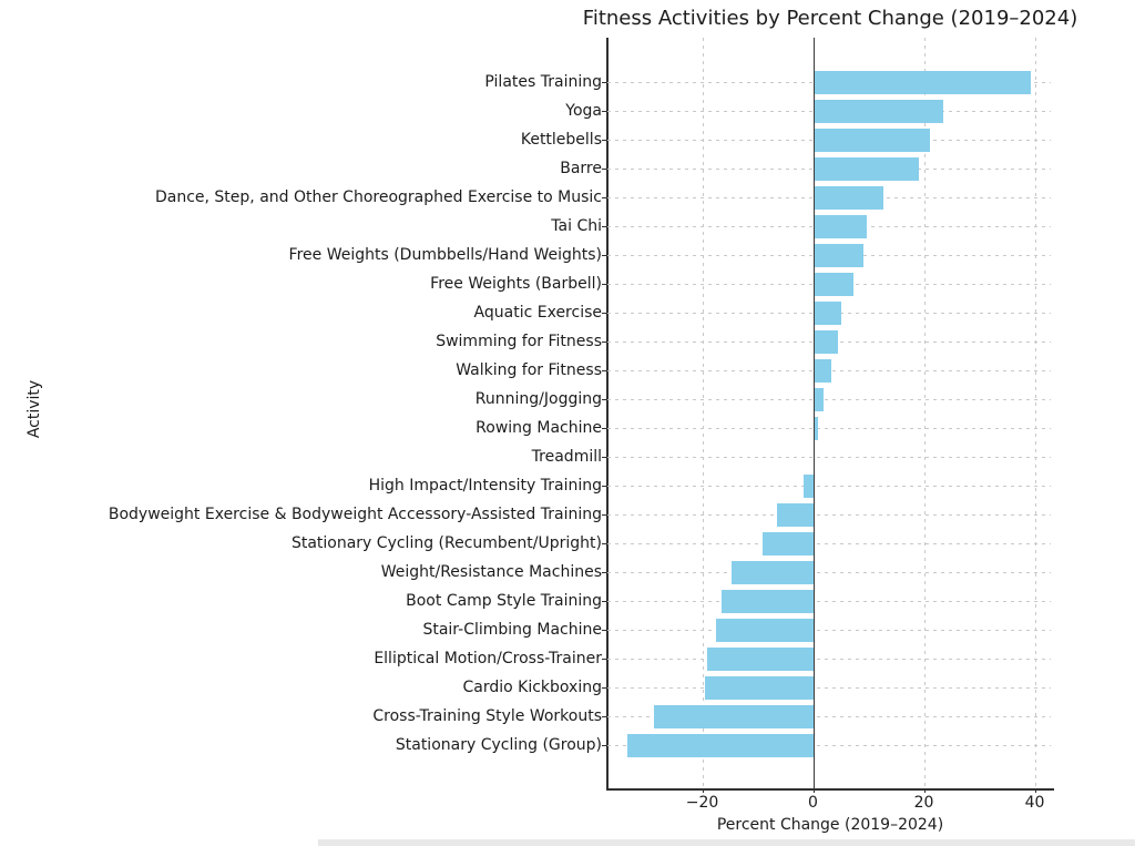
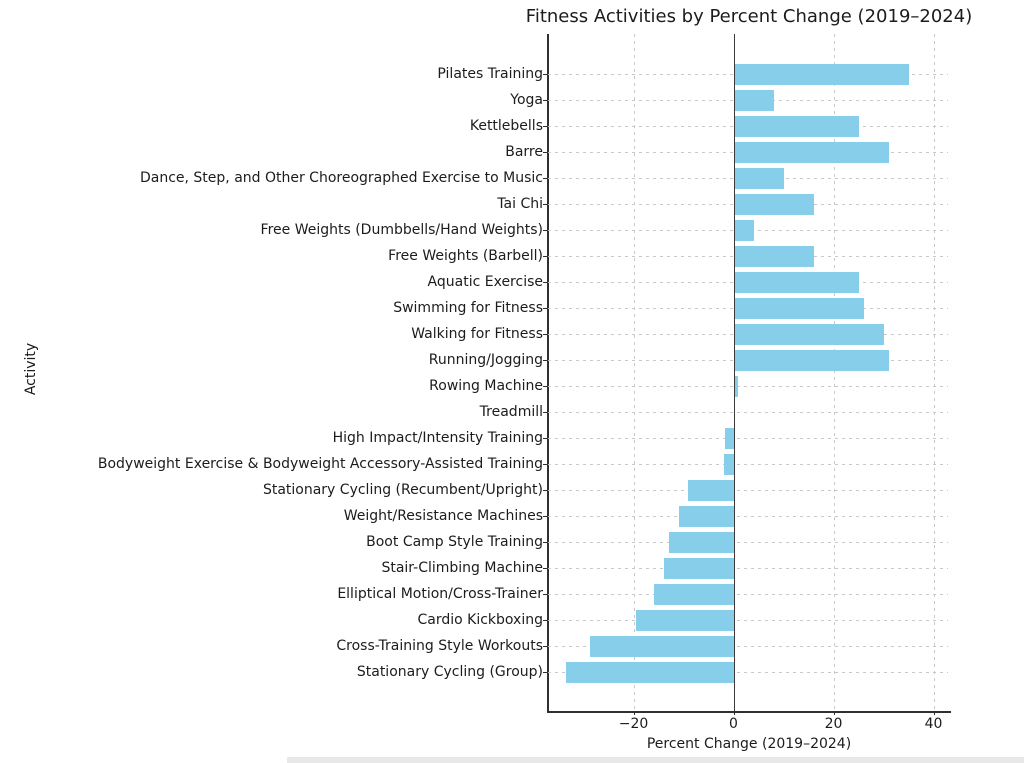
Pilates Training: 39 -> 35
Yoga: 23 -> 8
Kettlebells: 21 -> 25
Barre: 19 -> 31
Dance, Step, and Other Choreographed Exercise to Music: 13 -> 10
Tai Chi: 10 -> 16
Free Weights (Dumbbells/Hand Weights): 9 -> 4
Free Weights (Barbell): 7 -> 16
Aquatic Exercise: 5 -> 25
Swimming for Fitness: 4 -> 26
Walking for Fitness: 3 -> 30
Running/Jogging: 2 -> 31
Bodyweight Exercise & Bodyweight Accessory-Assisted Training: -6 -> -2
Weight/Resistance Machines: -15 -> -11
Boot Camp Style Training: -16 -> -13
Stair-Climbing Machine: -18 -> -14
Elliptical Motion/Cross-Trainer: -19 -> -16
